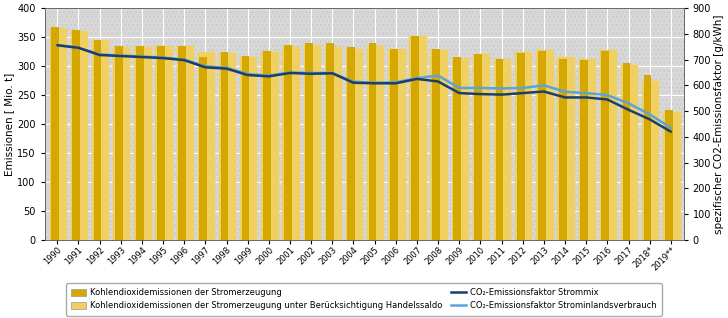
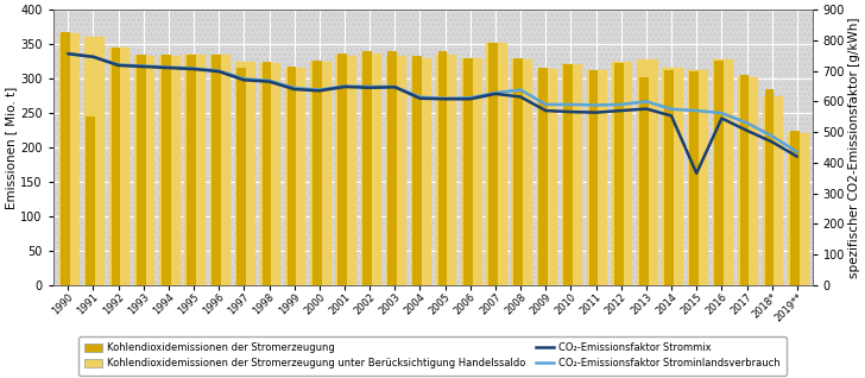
Kohlendioxidemissionen der Stromerzeugung/1991: 362 -> 244
Kohlendioxidemissionen der Stromerzeugung/2013: 326 -> 302
CO₂-Emissionsfaktor Strommix/2015: 553 -> 365
